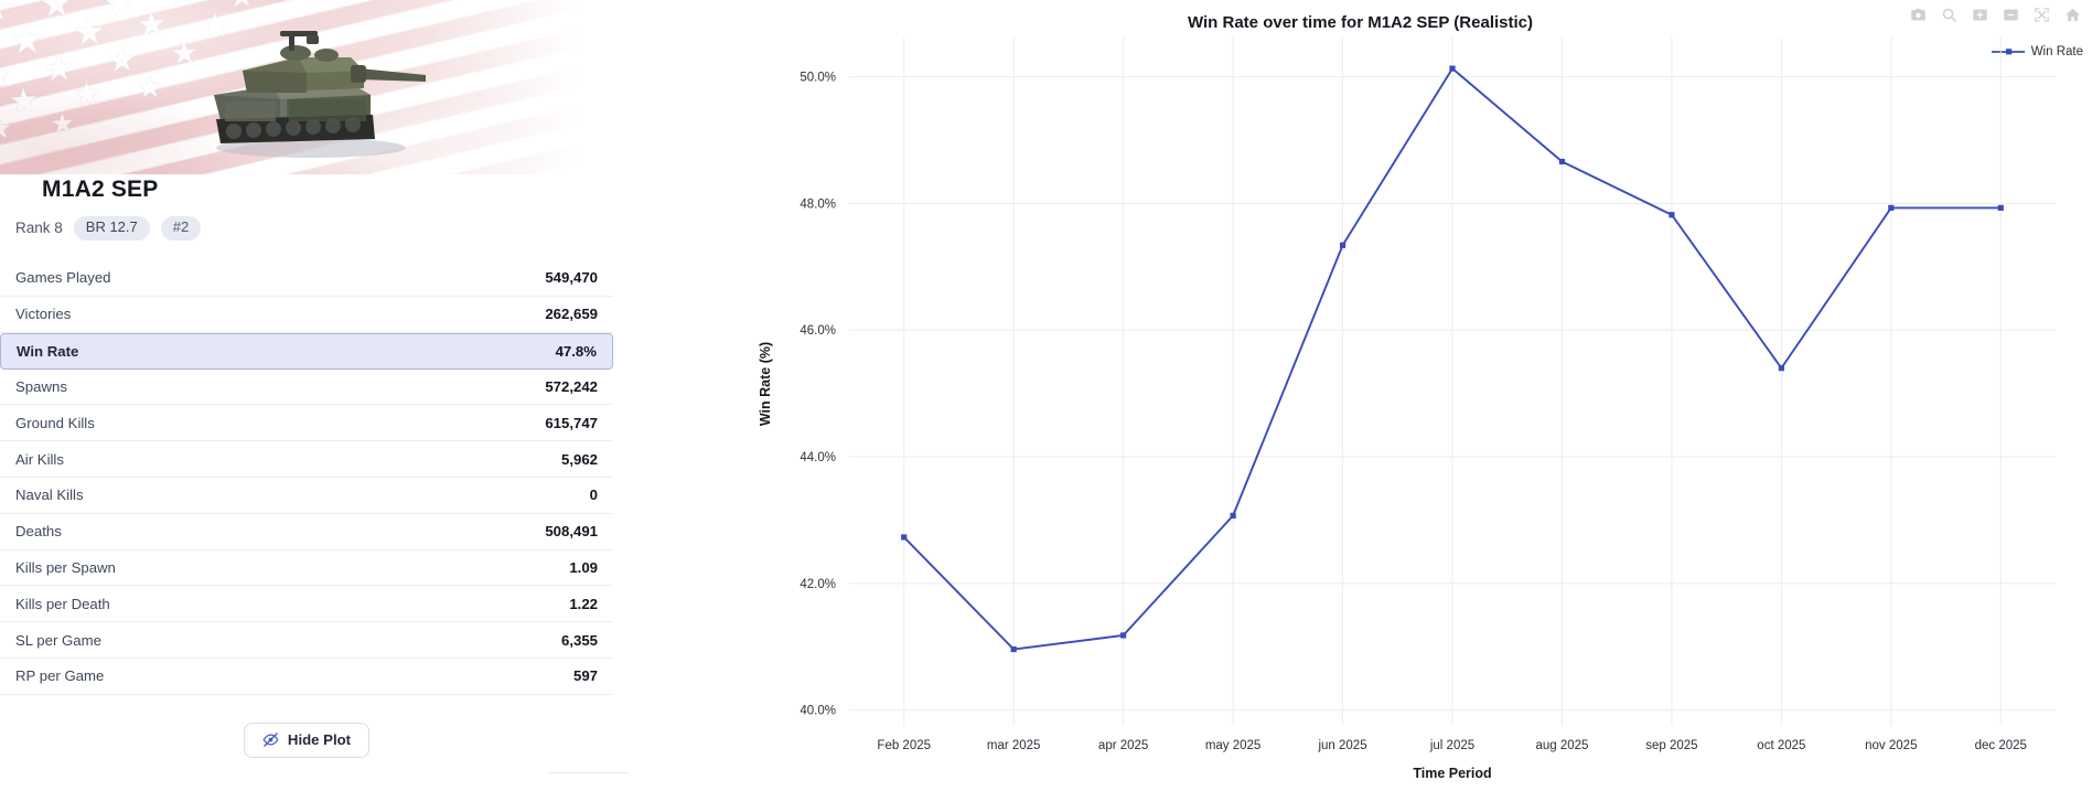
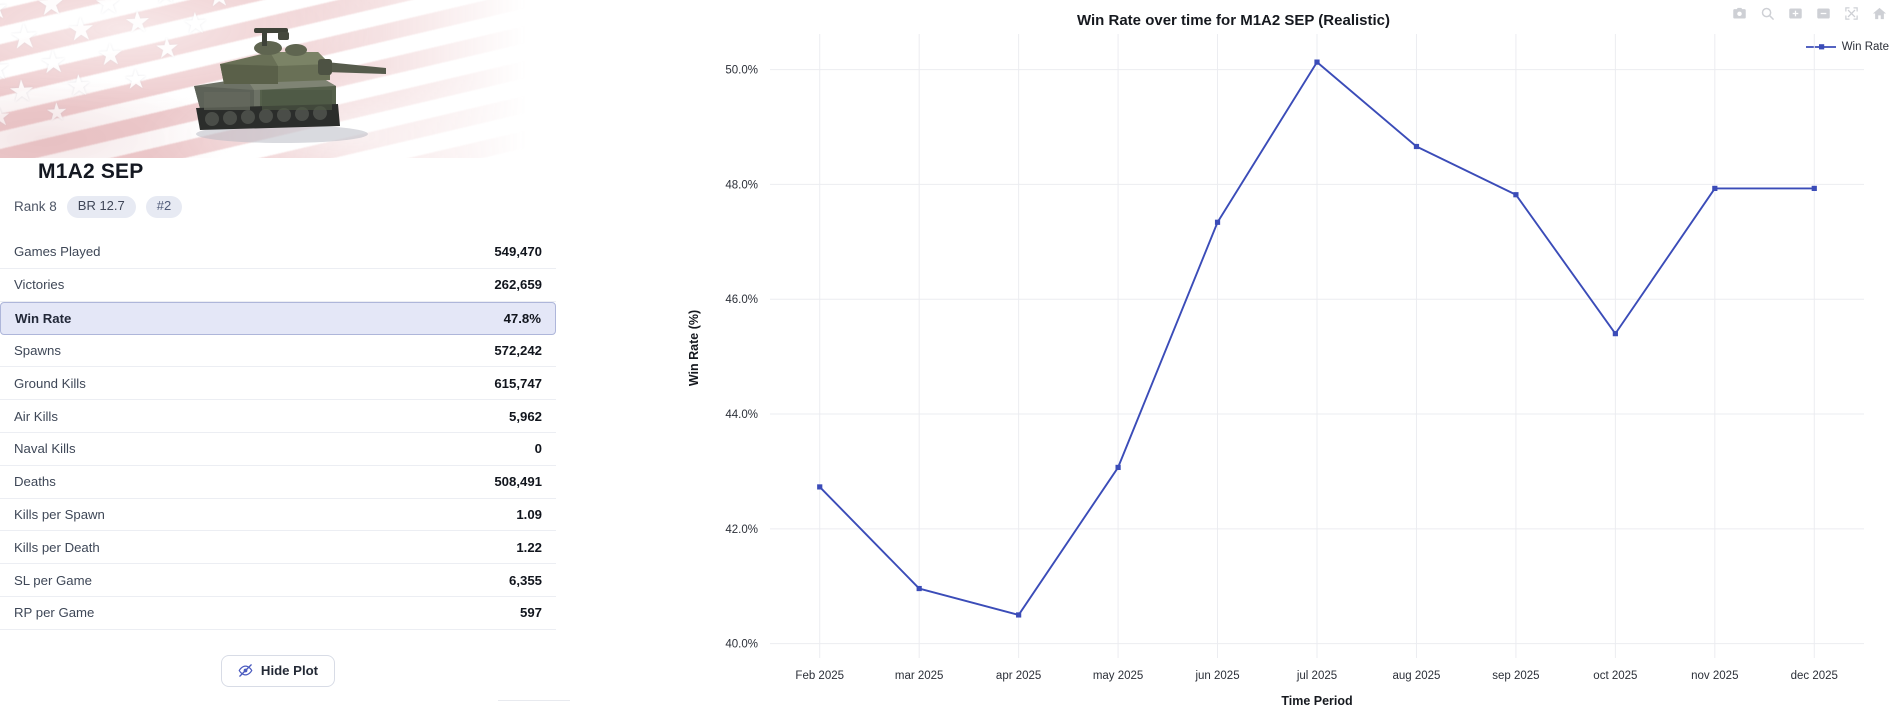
apr 2025: 41.2% -> 40.5%
